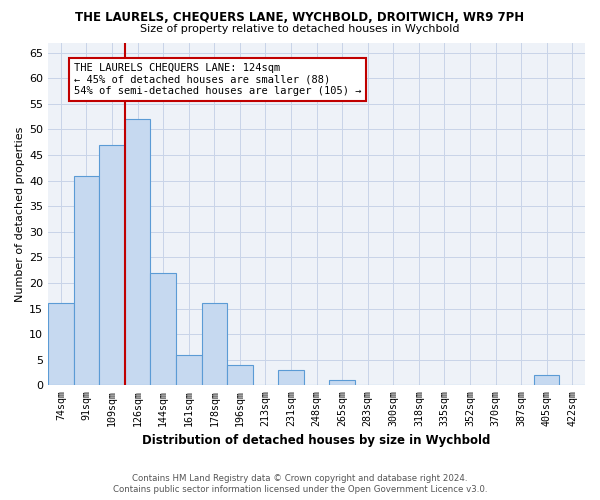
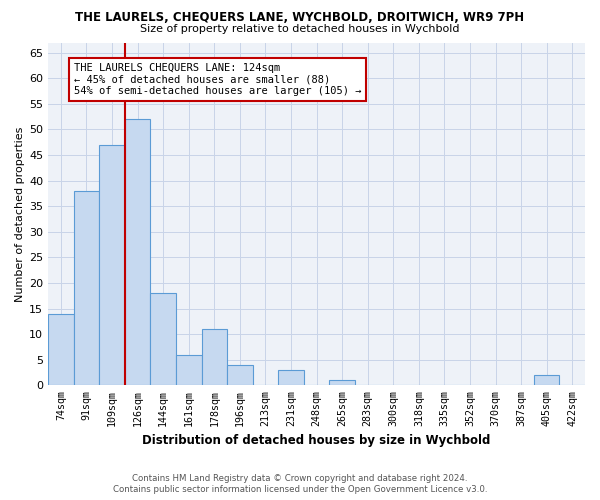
74sqm: 16 -> 14
91sqm: 41 -> 38
144sqm: 22 -> 18
178sqm: 16 -> 11
